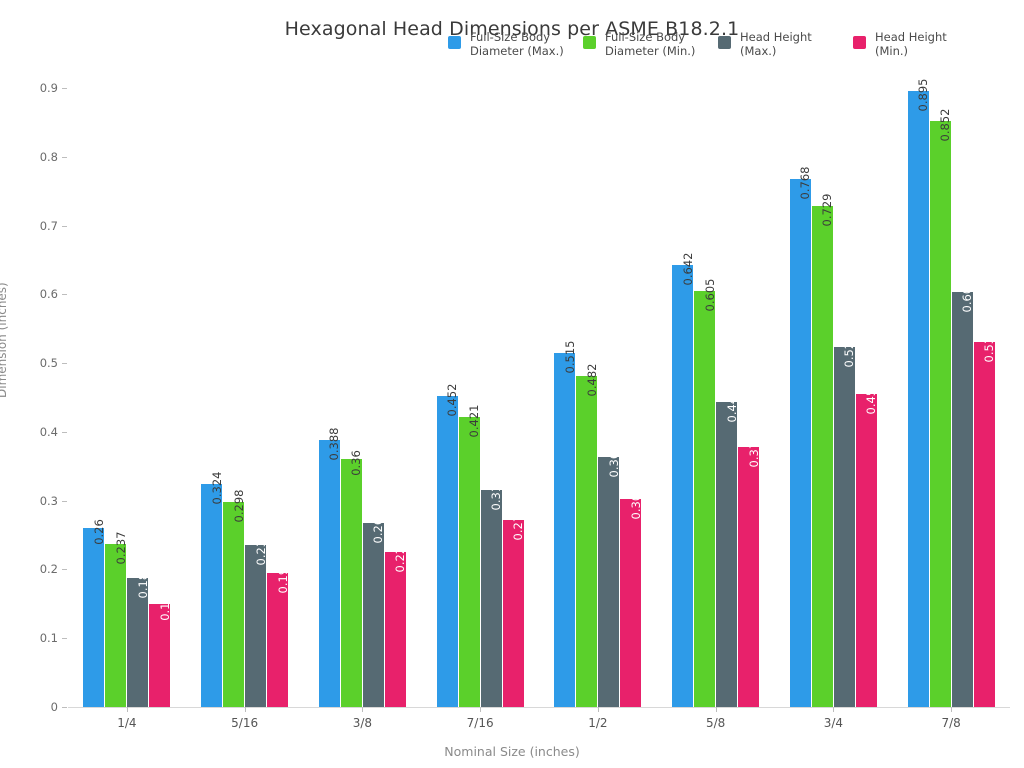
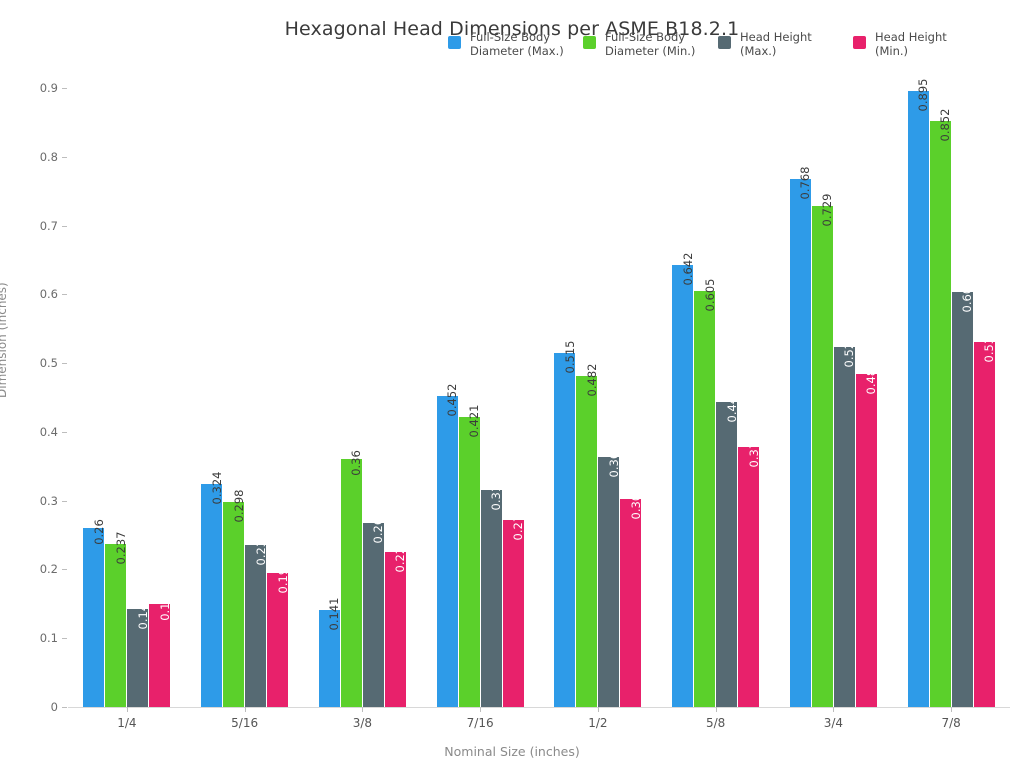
Head Height (Max.)/1/4: 0.188 -> 0.143
Full-Size Body Diameter (Max.)/3/8: 0.388 -> 0.141
Head Height (Min.)/3/4: 0.455 -> 0.484
